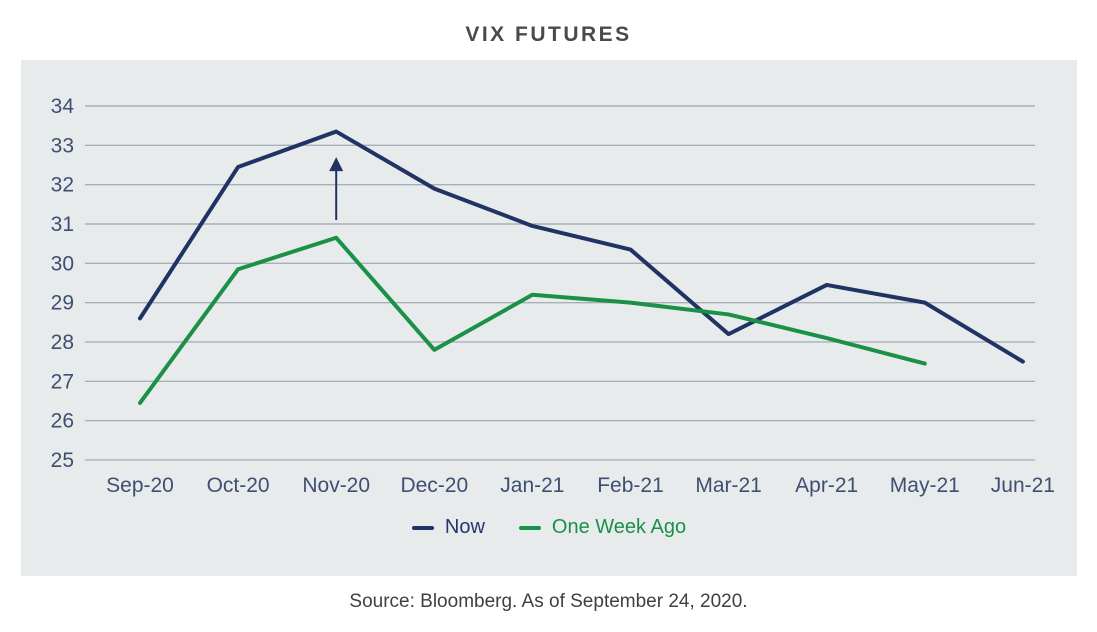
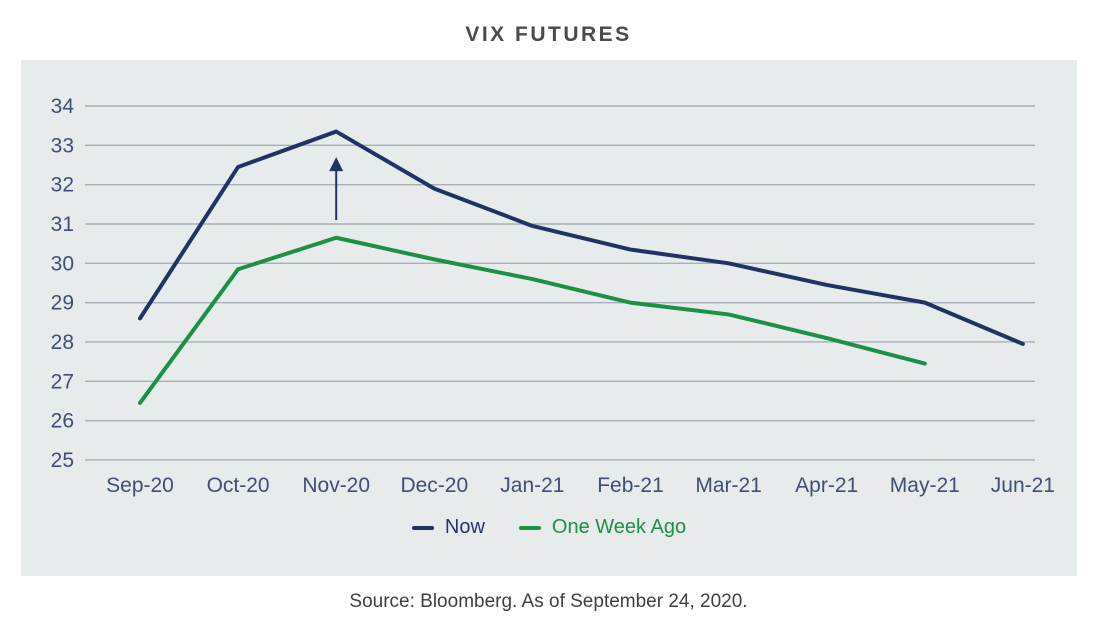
One Week Ago/Dec-20: 27.8 -> 30.1
One Week Ago/Jan-21: 29.2 -> 29.6
Now/Mar-21: 28.2 -> 30.0
Now/Jun-21: 27.5 -> 27.9
